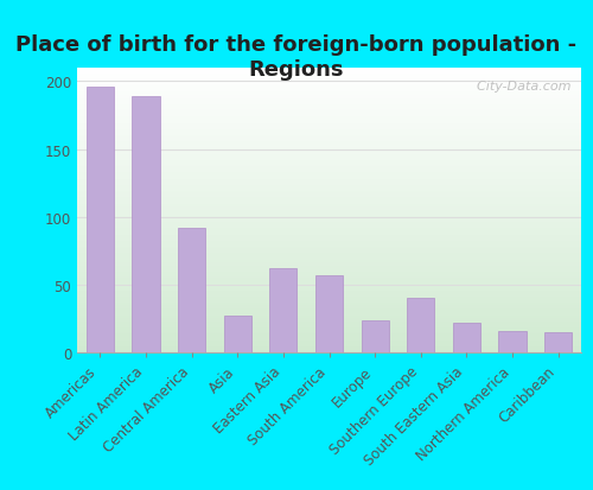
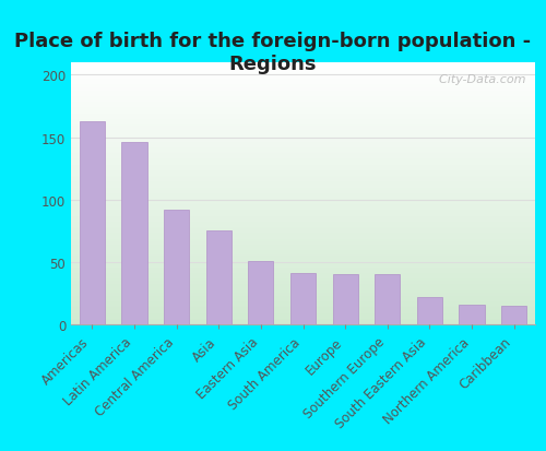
Americas: 196 -> 163
Latin America: 189 -> 146
Asia: 27 -> 75
Eastern Asia: 62 -> 51
South America: 57 -> 41
Europe: 24 -> 40
